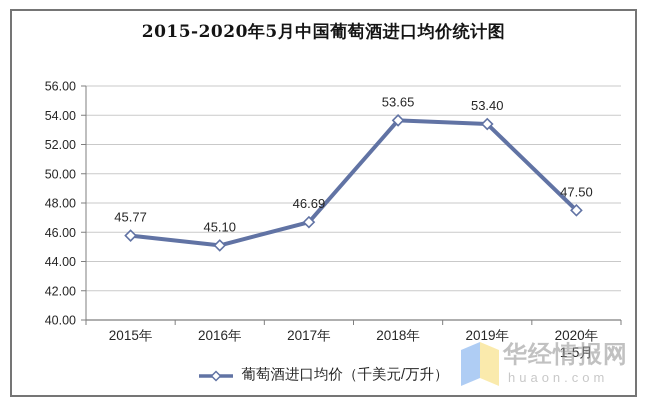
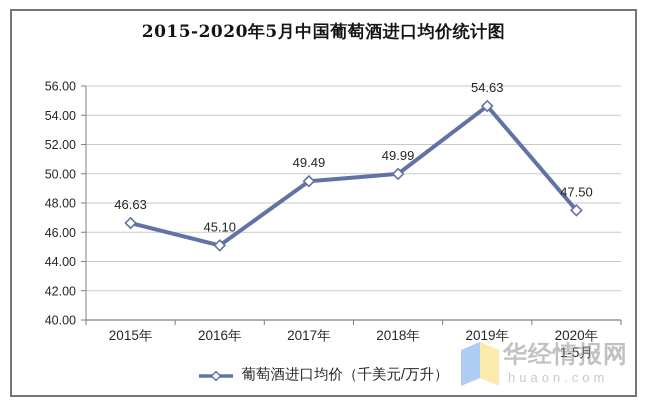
2015年: 45.77 -> 46.63
2017年: 46.69 -> 49.49
2018年: 53.65 -> 49.99
2019年: 53.40 -> 54.63
